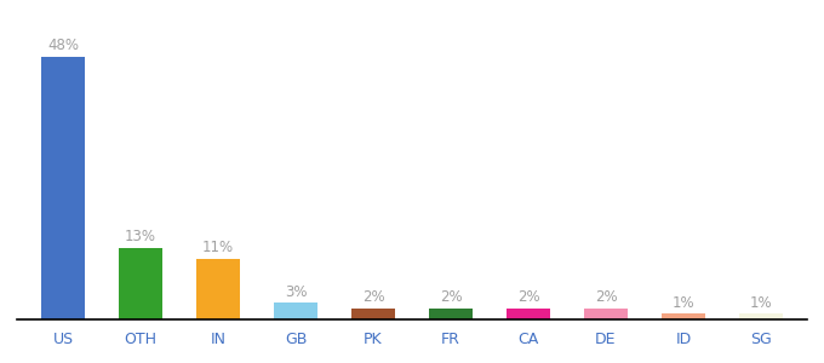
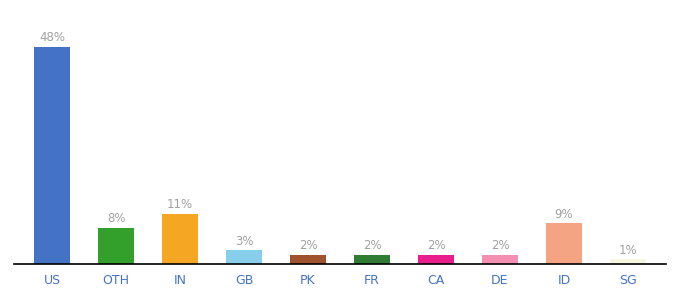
OTH: 13% -> 8%
ID: 1% -> 9%
